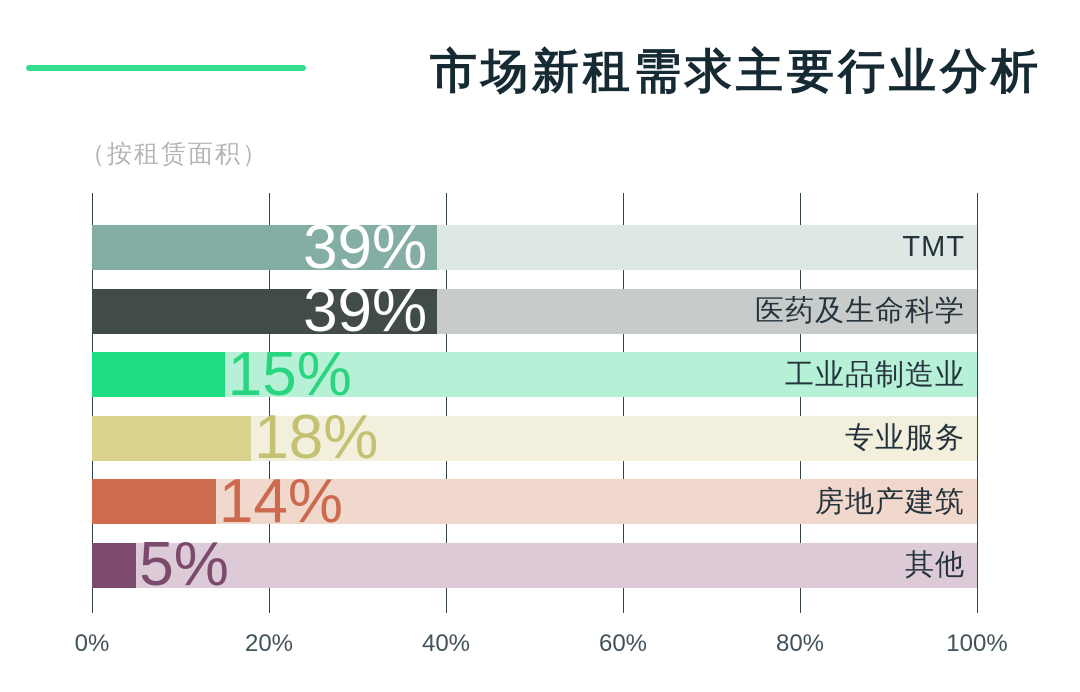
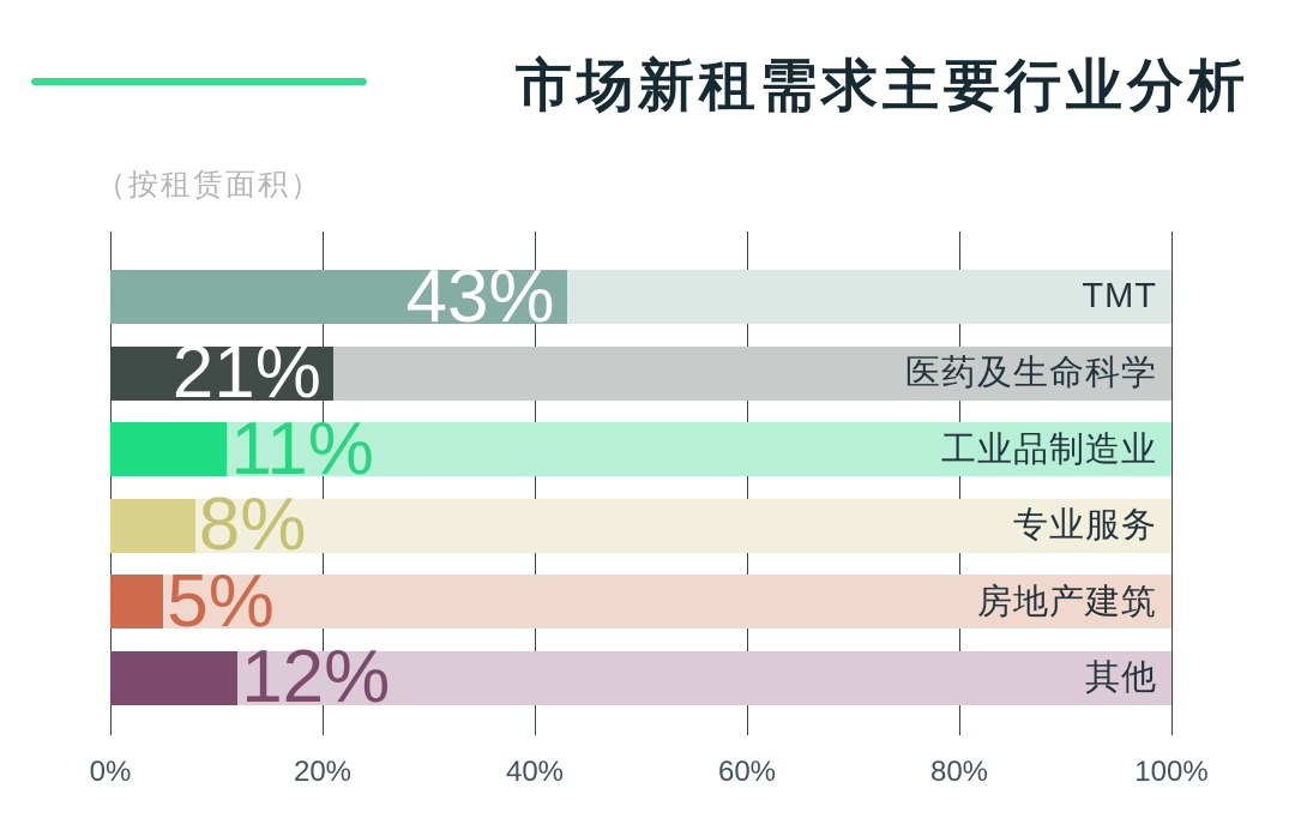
TMT: 39% -> 43%
医药及生命科学: 39% -> 21%
工业品制造业: 15% -> 11%
专业服务: 18% -> 8%
房地产建筑: 14% -> 5%
其他: 5% -> 12%
